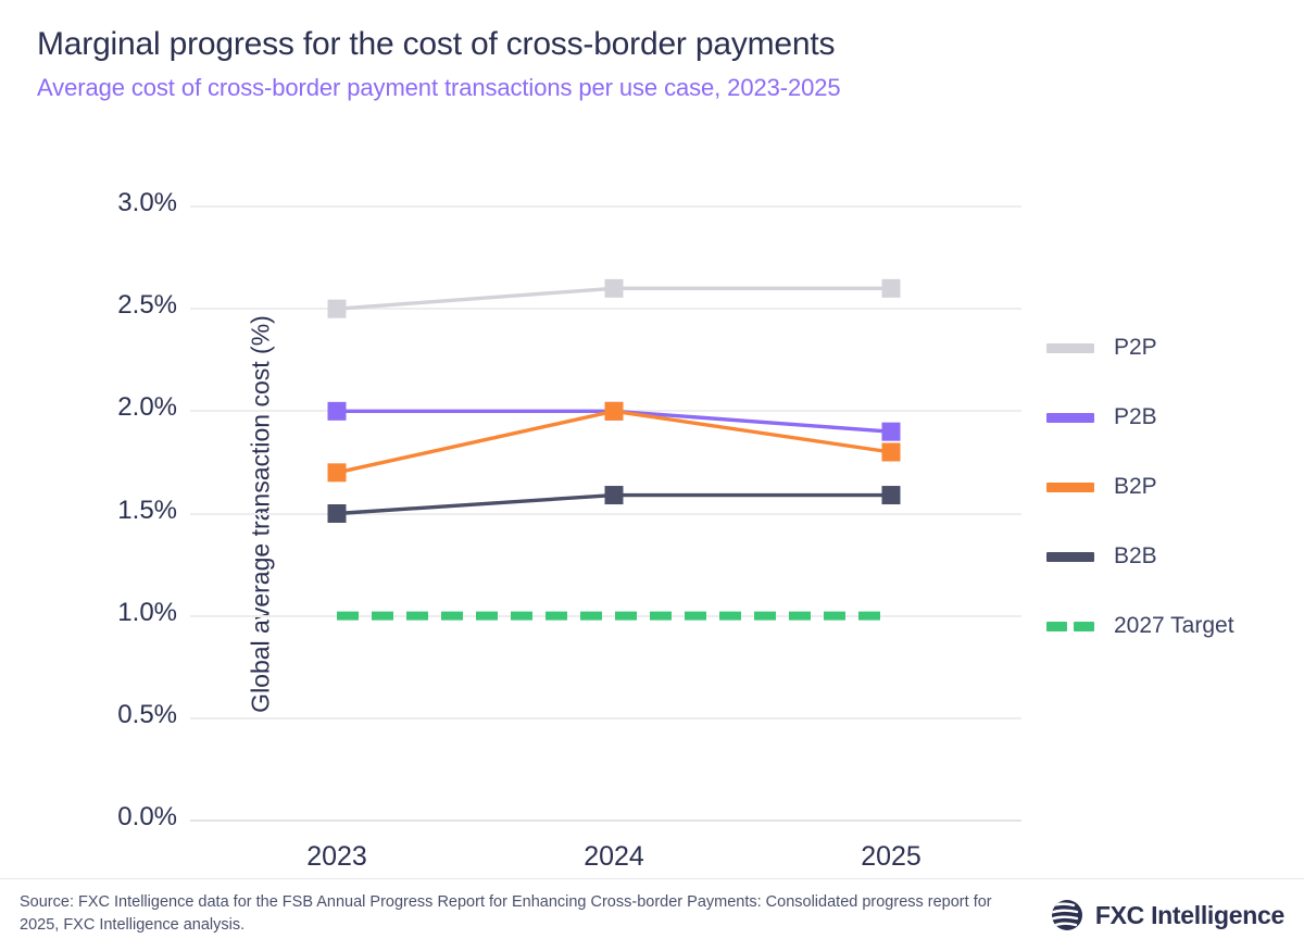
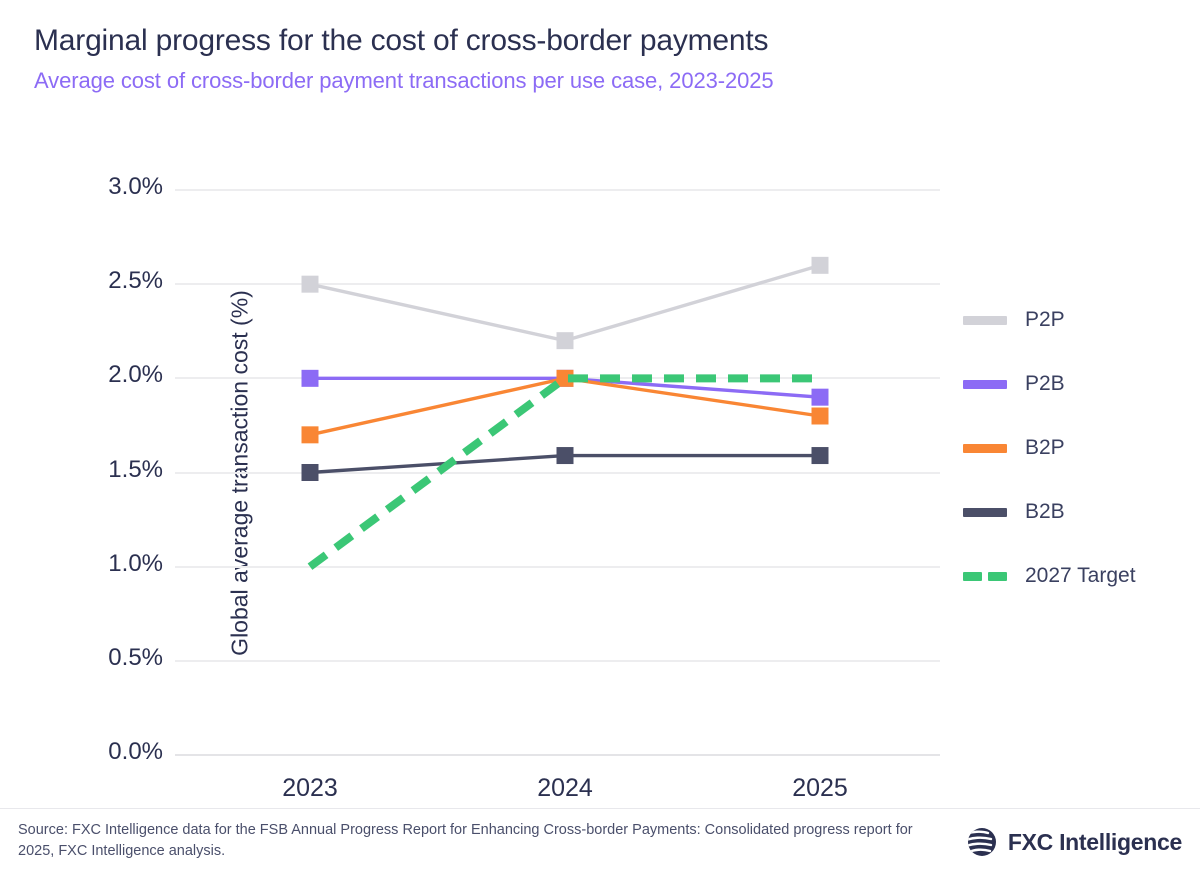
P2P/2024: 2.6% -> 2.2%
2027 Target/2024: 1% -> 2%
2027 Target/2025: 1% -> 2%
